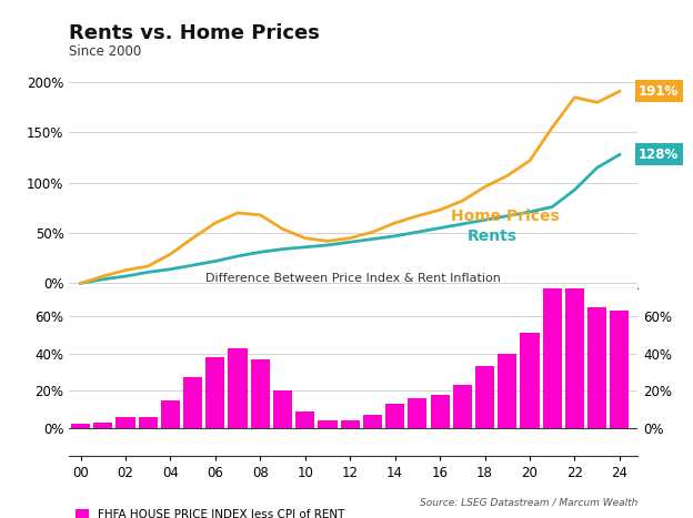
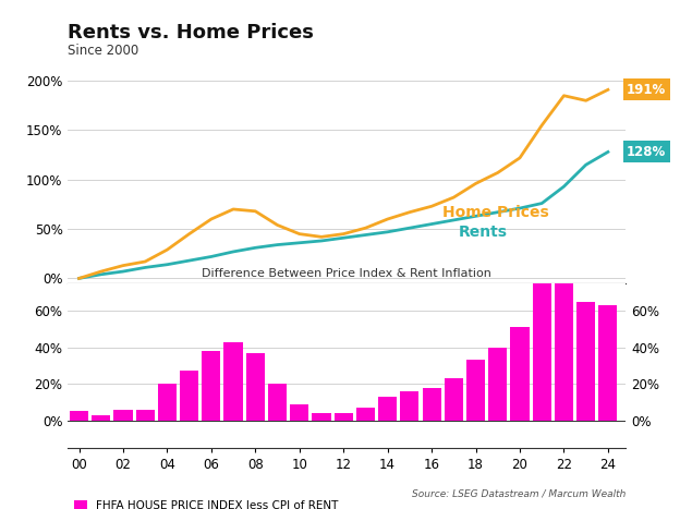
Difference Between Price Index & Rent Inflation/00: 2% -> 5%
Difference Between Price Index & Rent Inflation/04: 15% -> 20%
